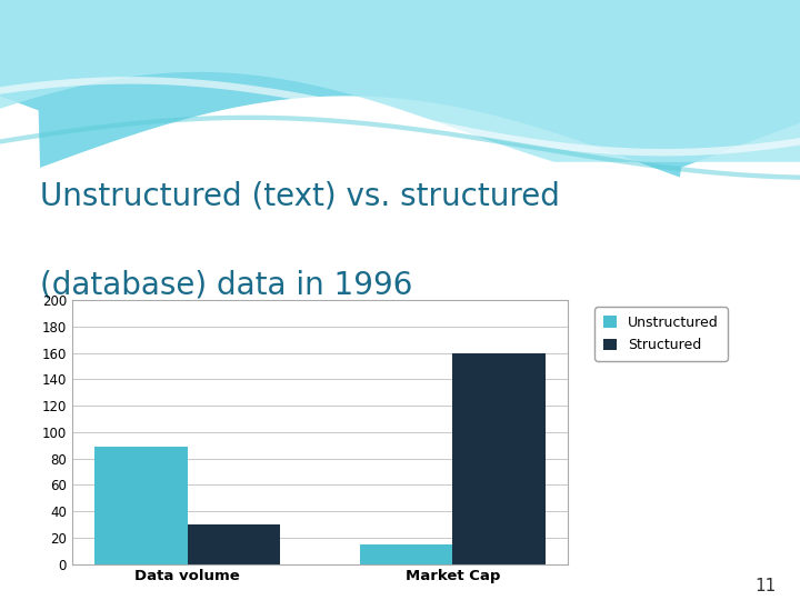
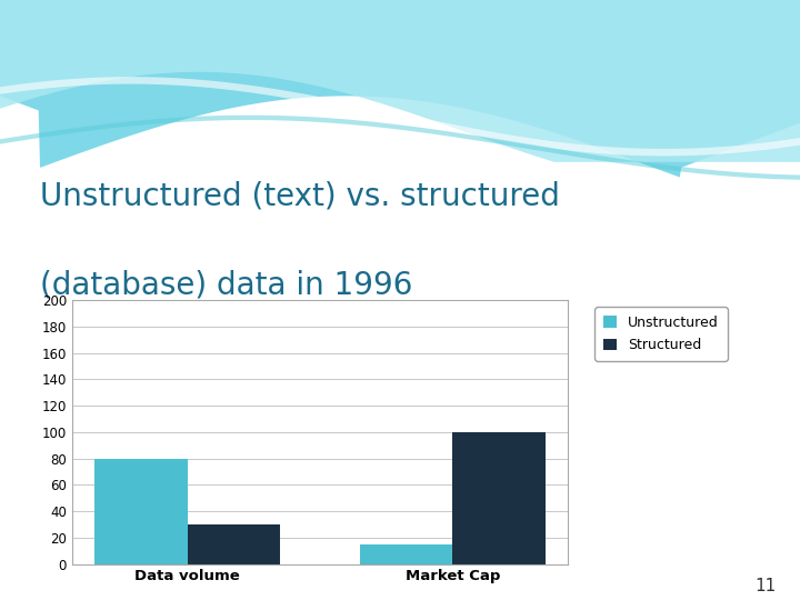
Unstructured/Data volume: 89 -> 80
Structured/Market Cap: 160 -> 100
